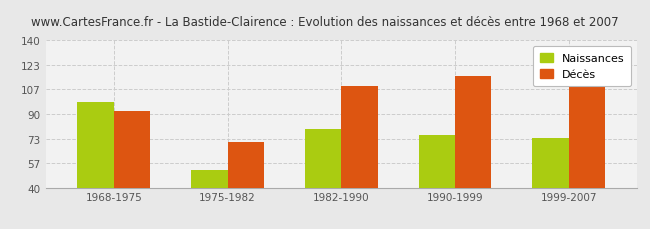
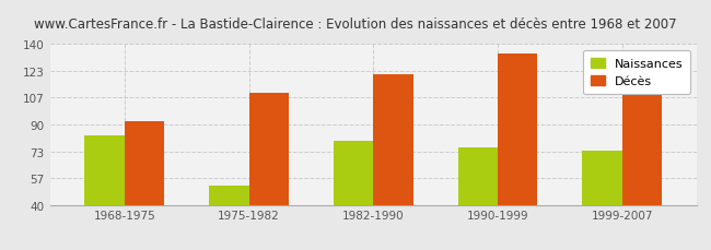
Naissances/1968-1975: 98 -> 83
Décès/1975-1982: 71 -> 110
Décès/1982-1990: 109 -> 121
Décès/1990-1999: 116 -> 134
